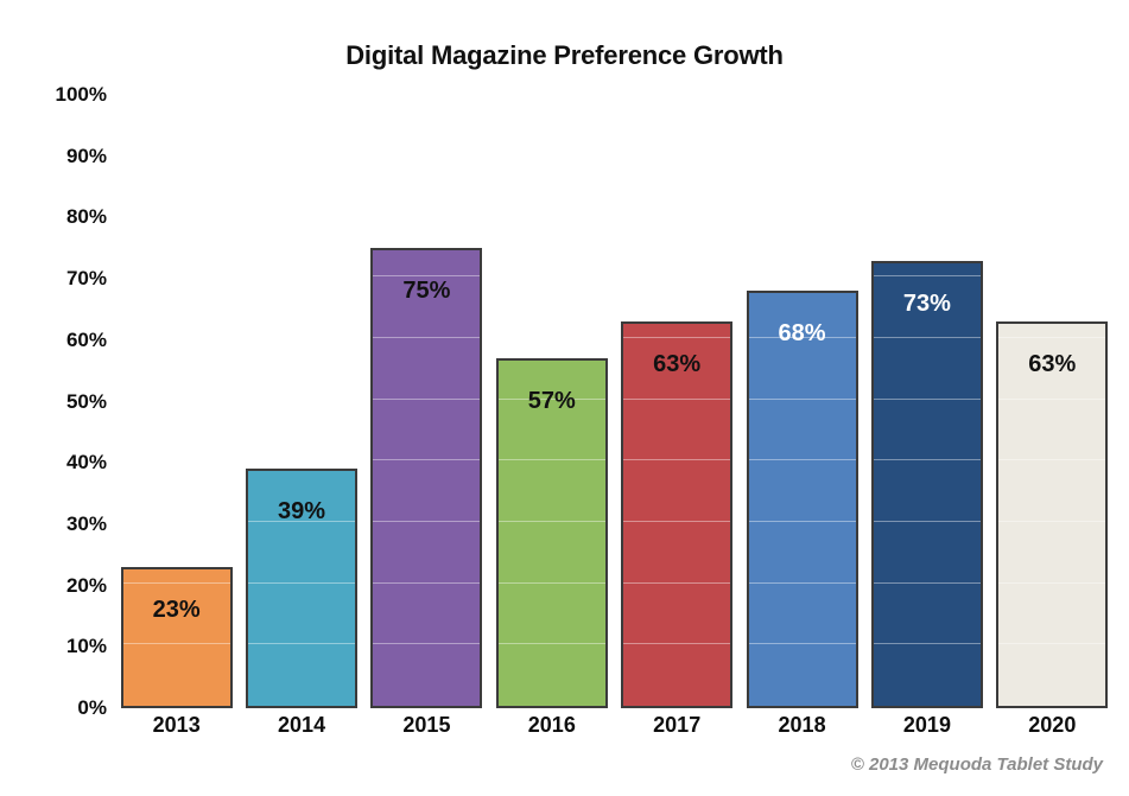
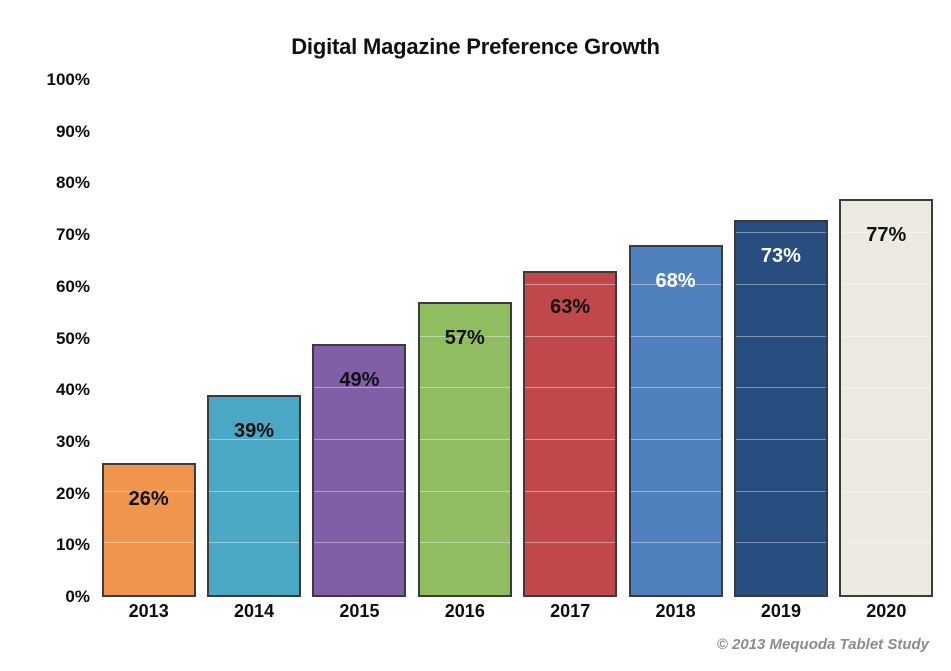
2013: 23% -> 26%
2015: 75% -> 49%
2020: 63% -> 77%
